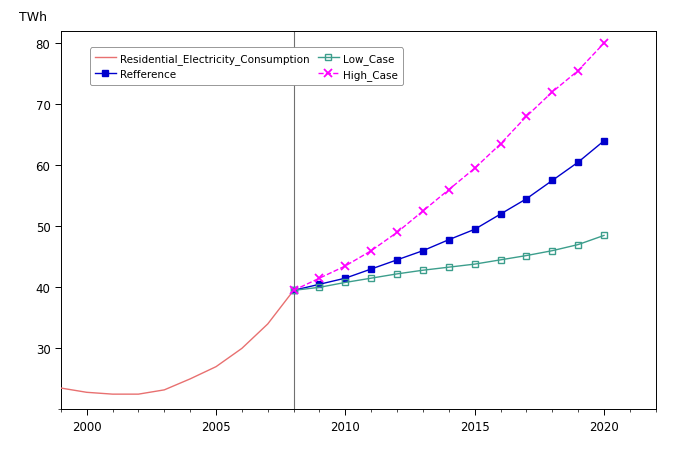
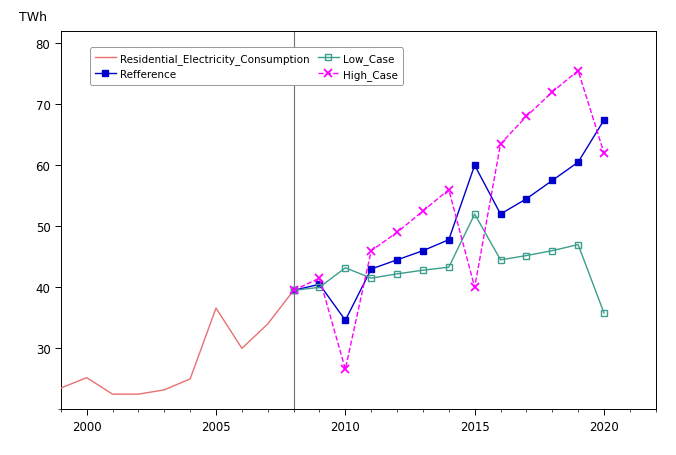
Residential_Electricity_Consumption/2000: 22.8 -> 25.2
Residential_Electricity_Consumption/2005: 27.0 -> 36.6
Refference/2010: 41.5 -> 34.6
Low_Case/2010: 40.8 -> 43.2
High_Case/2010: 43.5 -> 26.6
Refference/2015: 49.5 -> 60.0
Low_Case/2015: 43.8 -> 52.0
High_Case/2015: 59.5 -> 40.0
Refference/2020: 64.0 -> 67.4
Low_Case/2020: 48.5 -> 35.8
High_Case/2020: 80.0 -> 62.0
